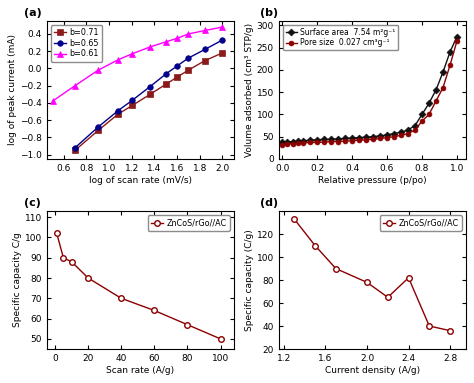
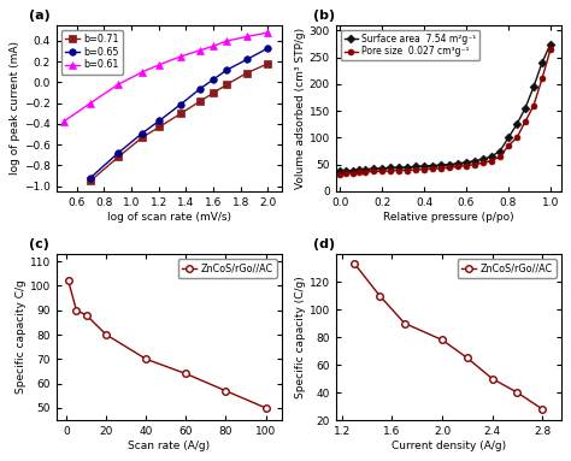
2.4: 82 -> 50
2.8: 36 -> 28
